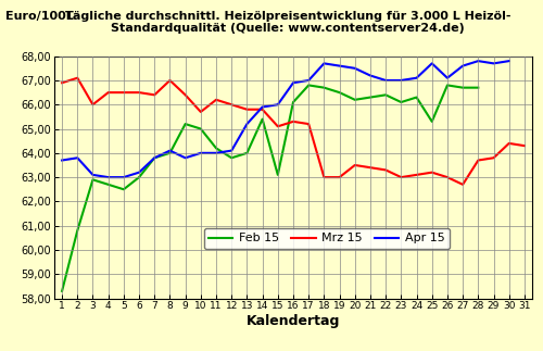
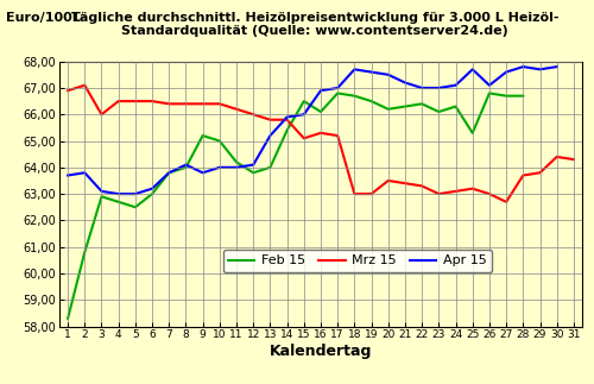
Mrz 15/8: 67,0 -> 66,4
Mrz 15/10: 65,7 -> 66,4
Feb 15/15: 63,1 -> 66,5
